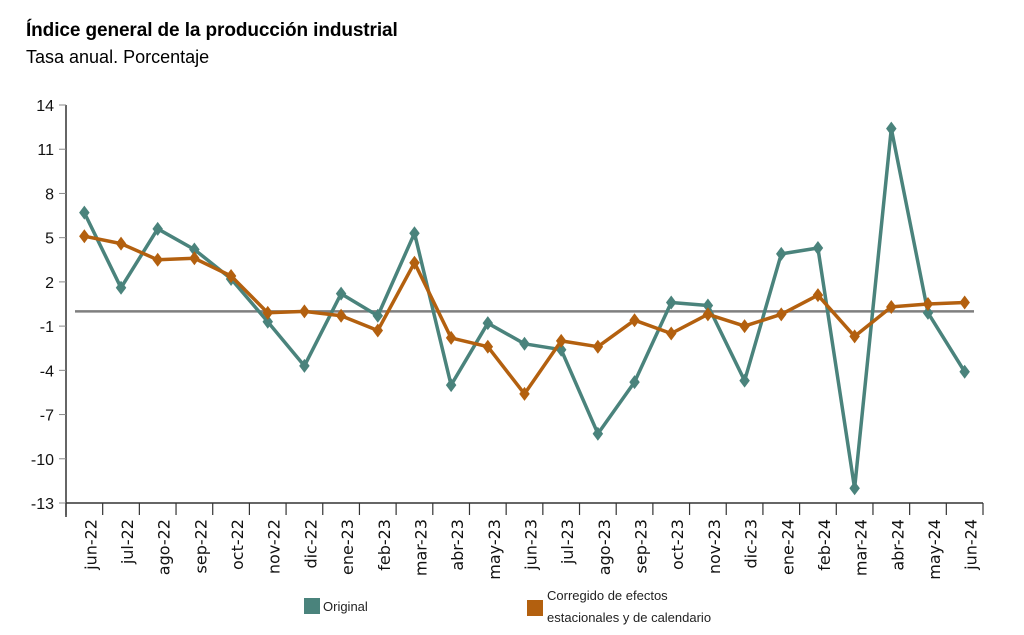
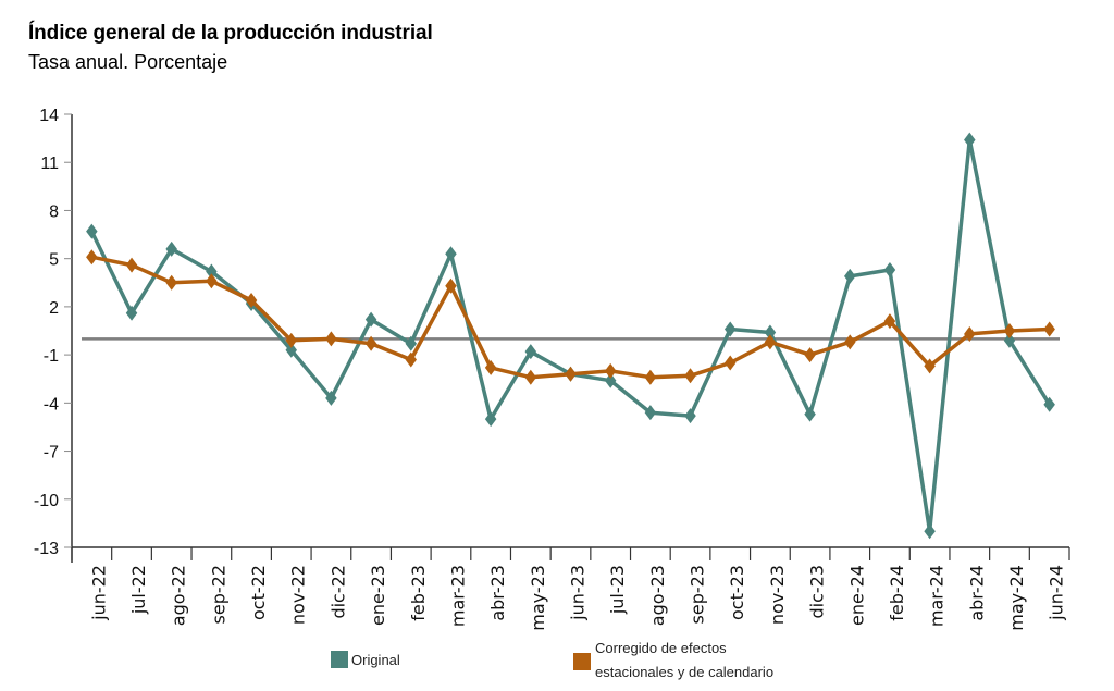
Corregido de efectos estacionales y de calendario/jun-23: -5.6 -> -2.2
Original/ago-23: -8.3 -> -4.6
Corregido de efectos estacionales y de calendario/sep-23: -0.6 -> -2.3
